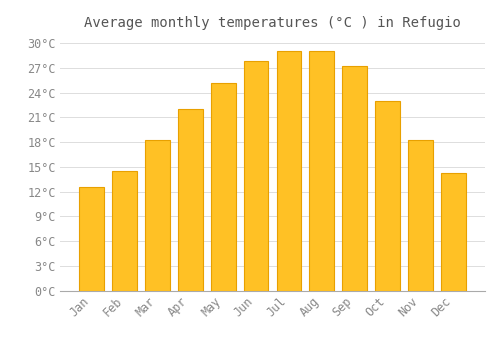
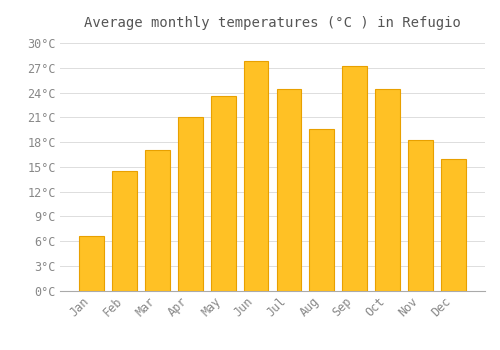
Jan: 12.5°C -> 6.6°C
Mar: 18.3°C -> 17.0°C
Apr: 22.0°C -> 21.0°C
May: 25.2°C -> 23.6°C
Jul: 29.0°C -> 24.4°C
Aug: 29.0°C -> 19.6°C
Oct: 23.0°C -> 24.4°C
Dec: 14.2°C -> 16.0°C
